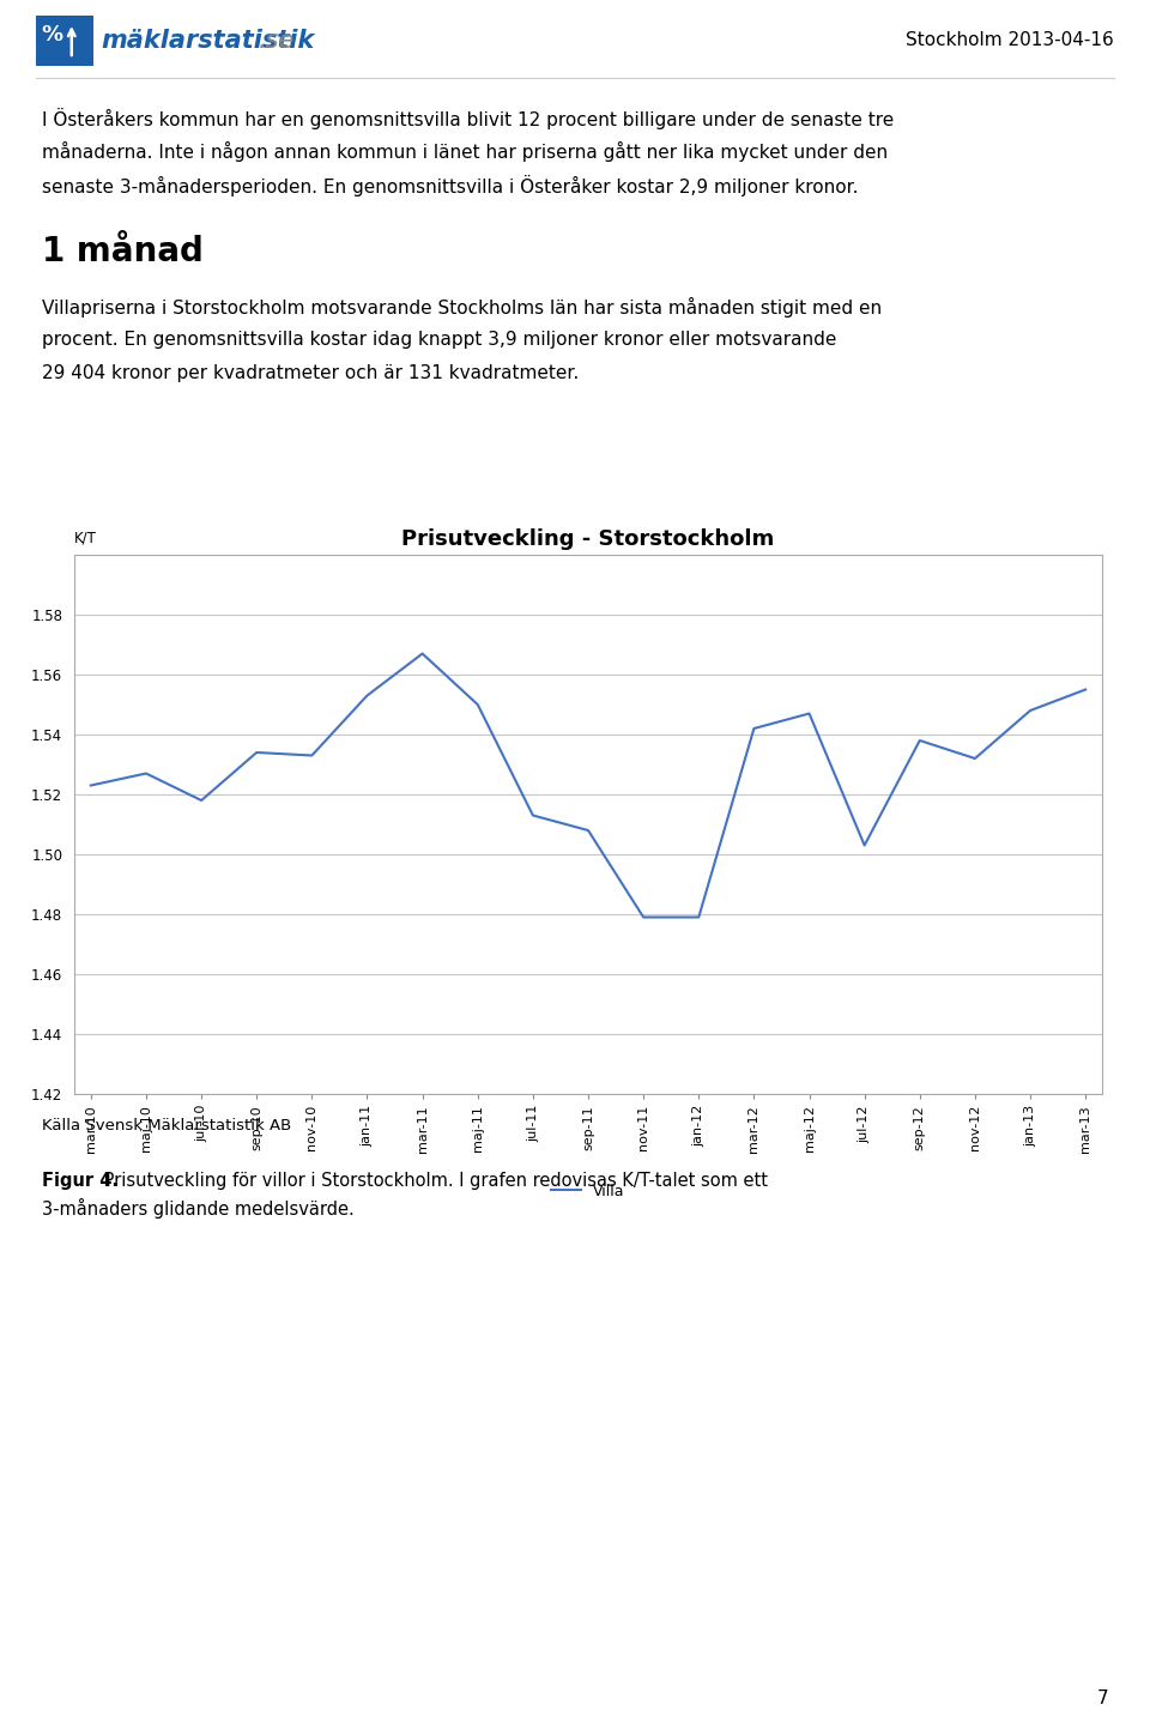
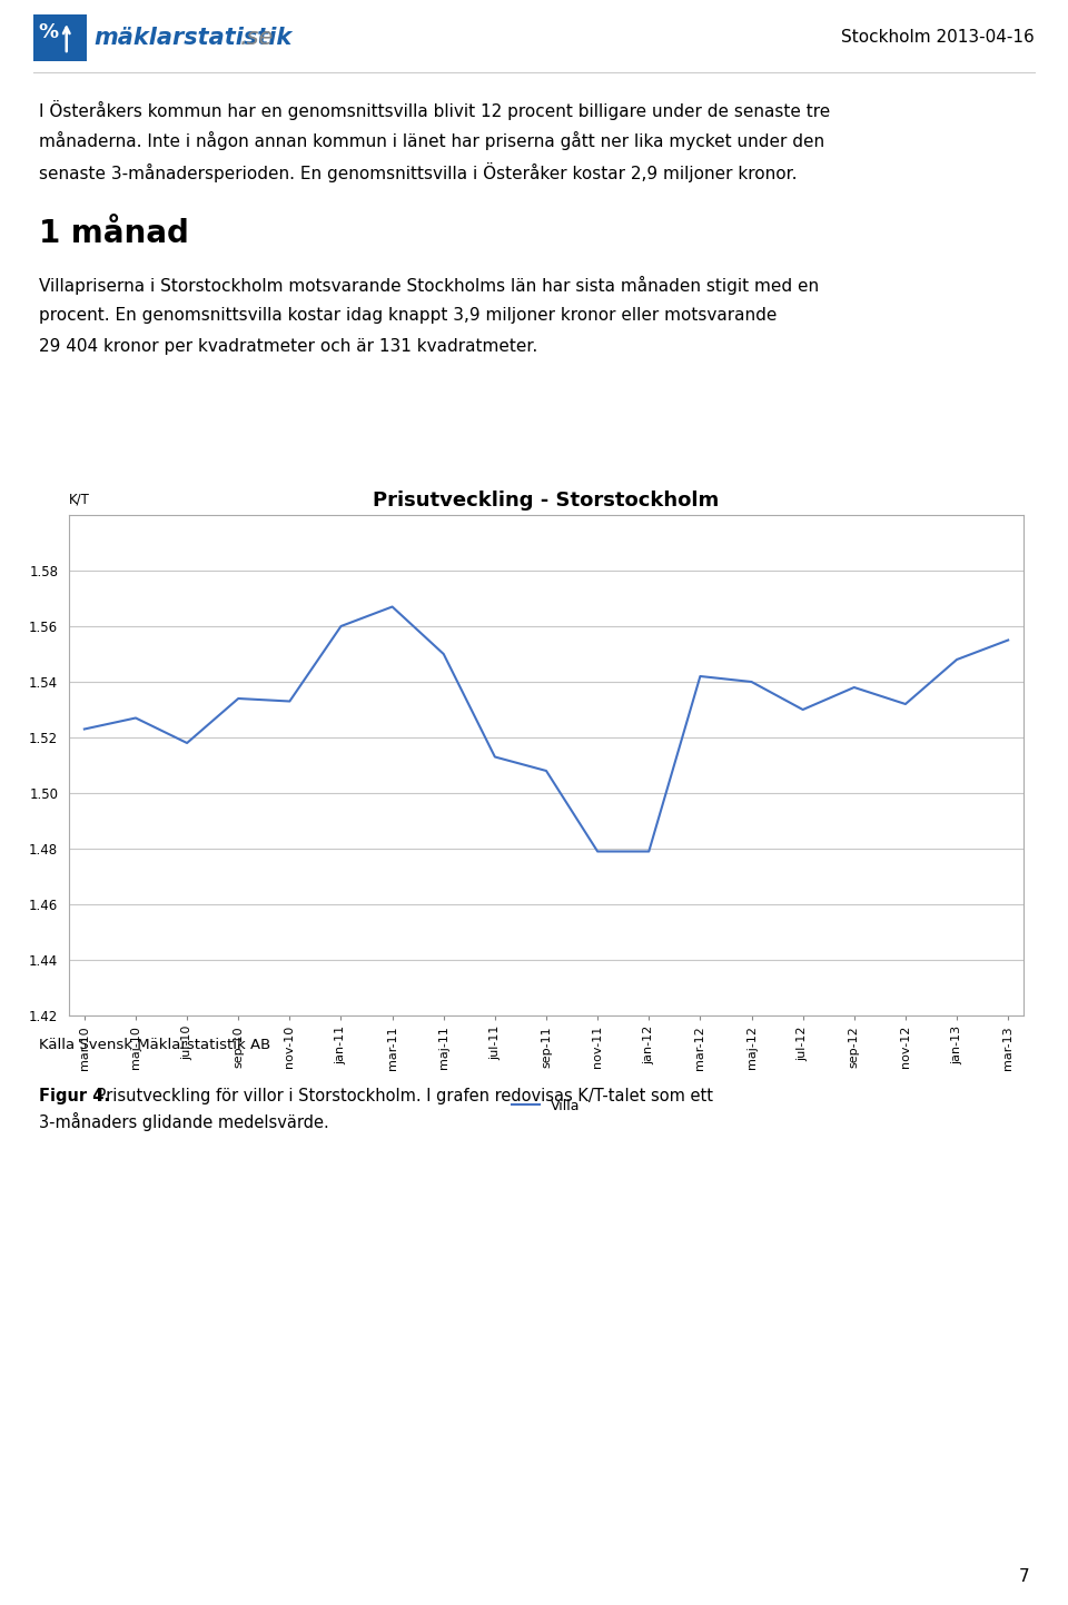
jan-11: 1.553 -> 1.560
maj-12: 1.547 -> 1.540
jul-12: 1.503 -> 1.530
